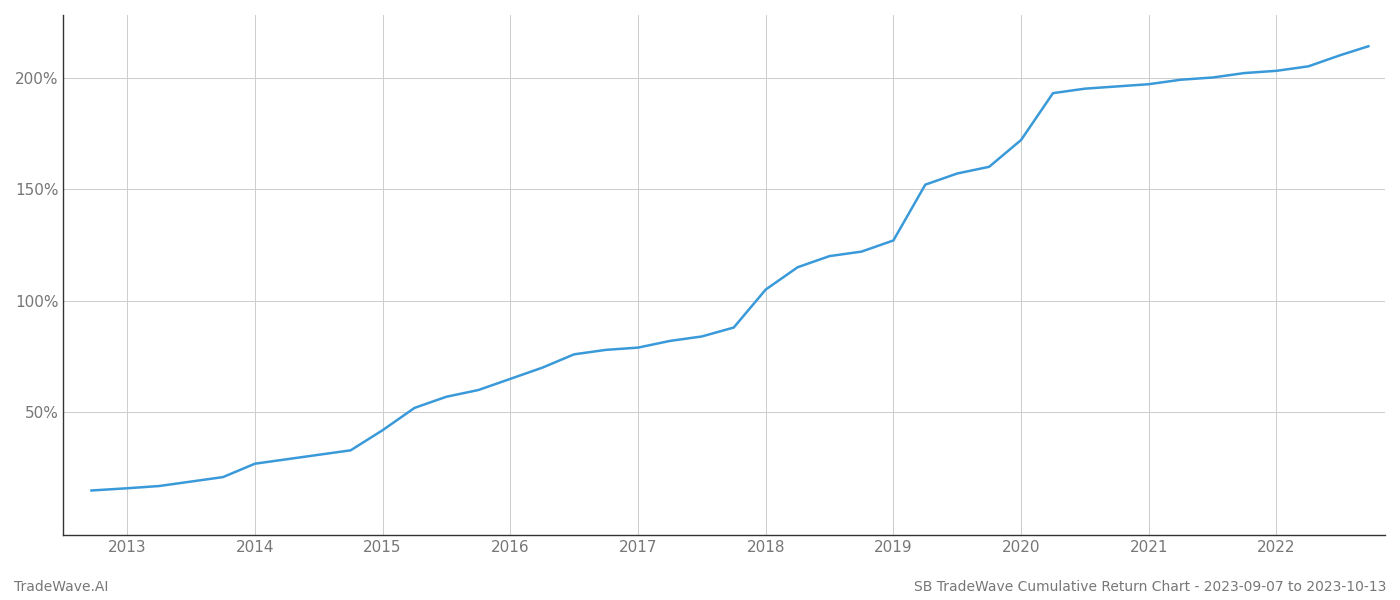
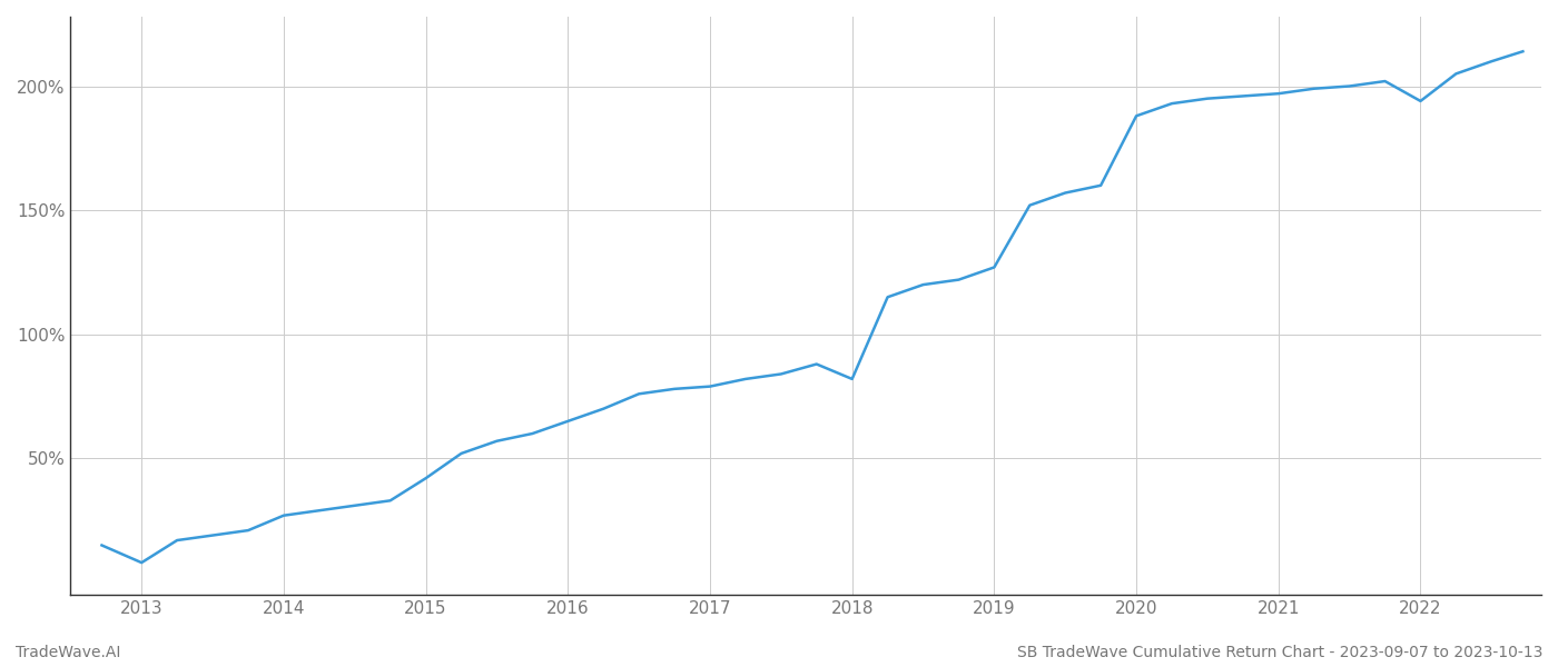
2013: 16% -> 8%
2018: 105% -> 82%
2020: 172% -> 188%
2022: 203% -> 194%
